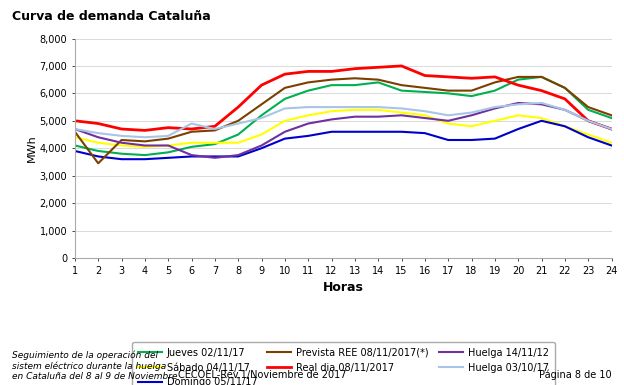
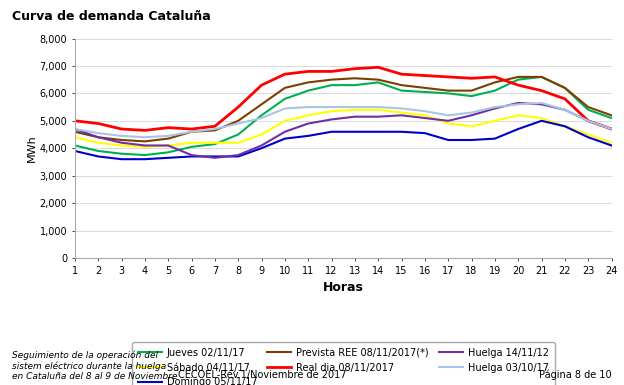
Prevista REE 08/11/2017(*)/2: 3,450 -> 4,400
Huelga 03/10/17/6: 4,900 -> 4,600
Real dia 08/11/2017/15: 7,000 -> 6,700
